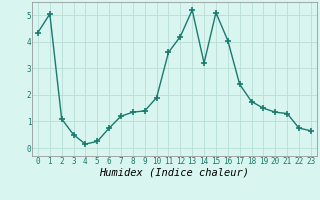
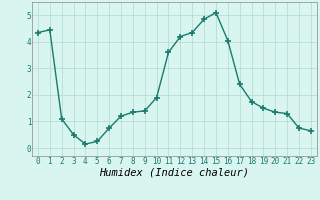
1: 5.05 -> 4.45
13: 5.20 -> 4.35
14: 3.20 -> 4.85
